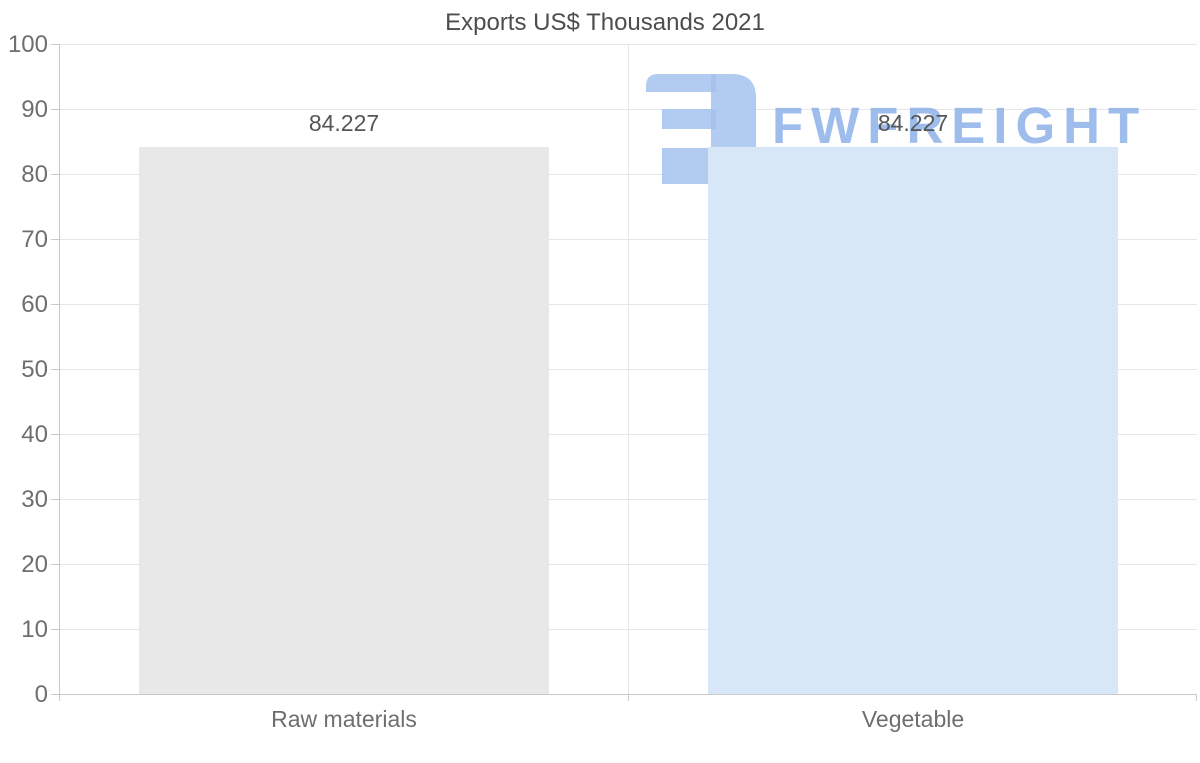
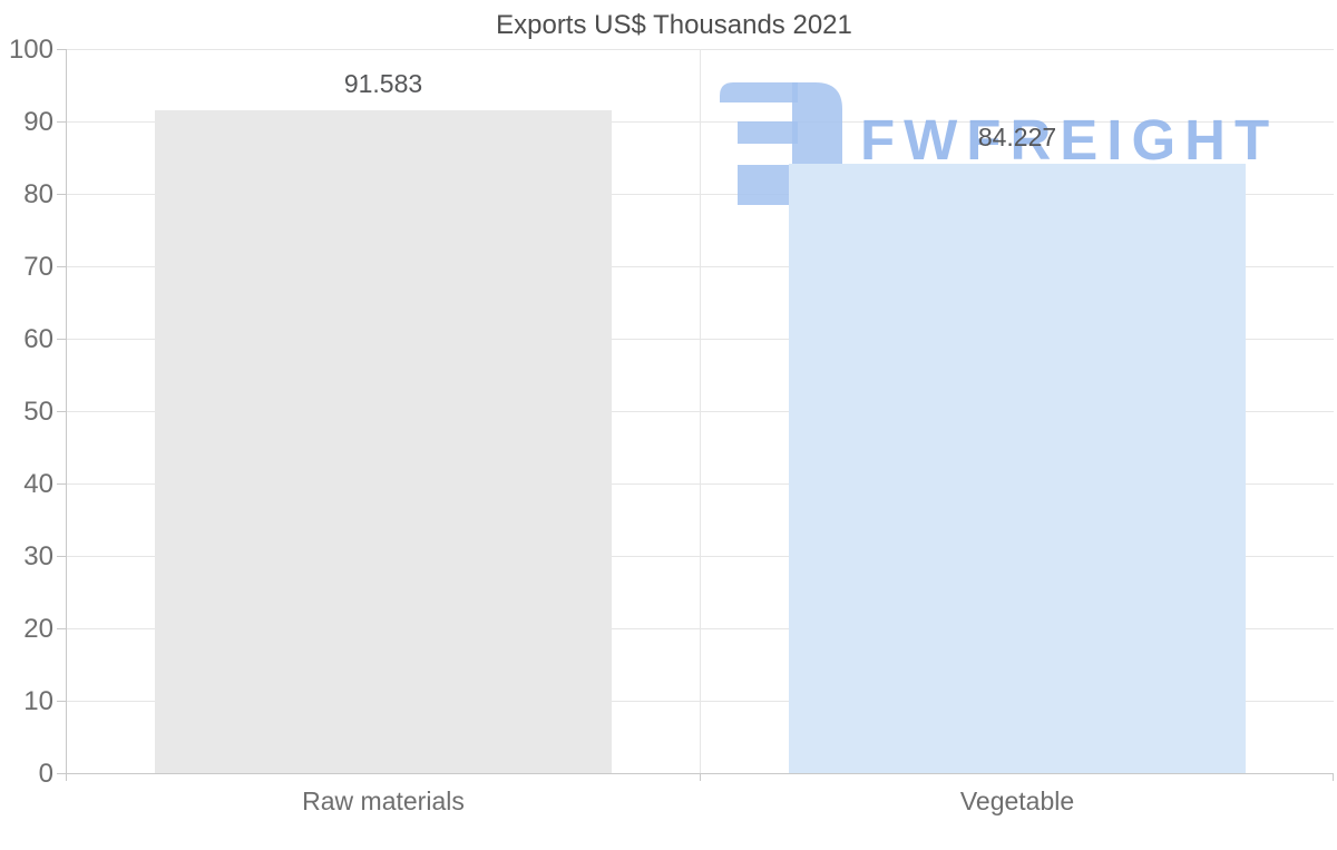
Raw materials: 84.227 -> 91.583
